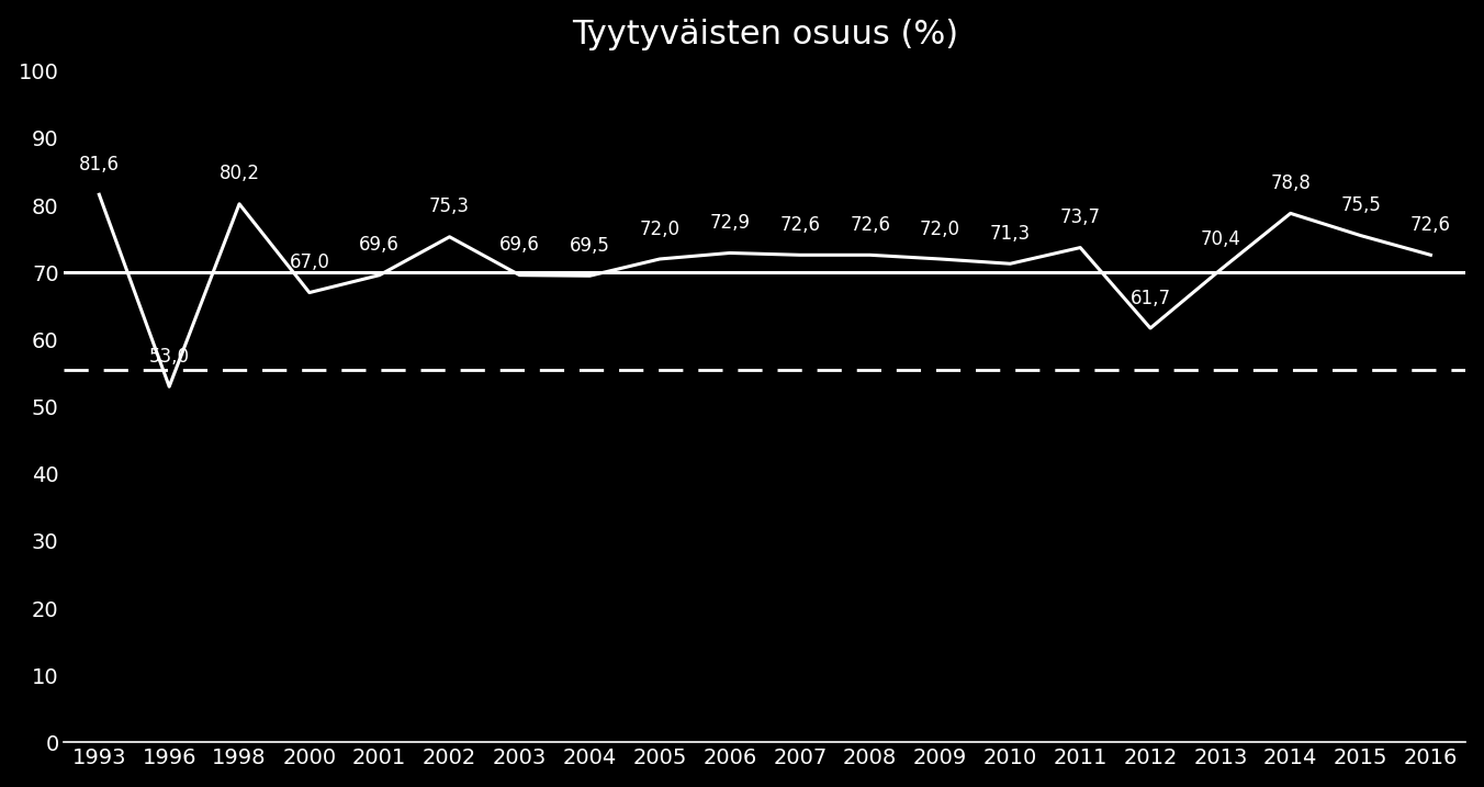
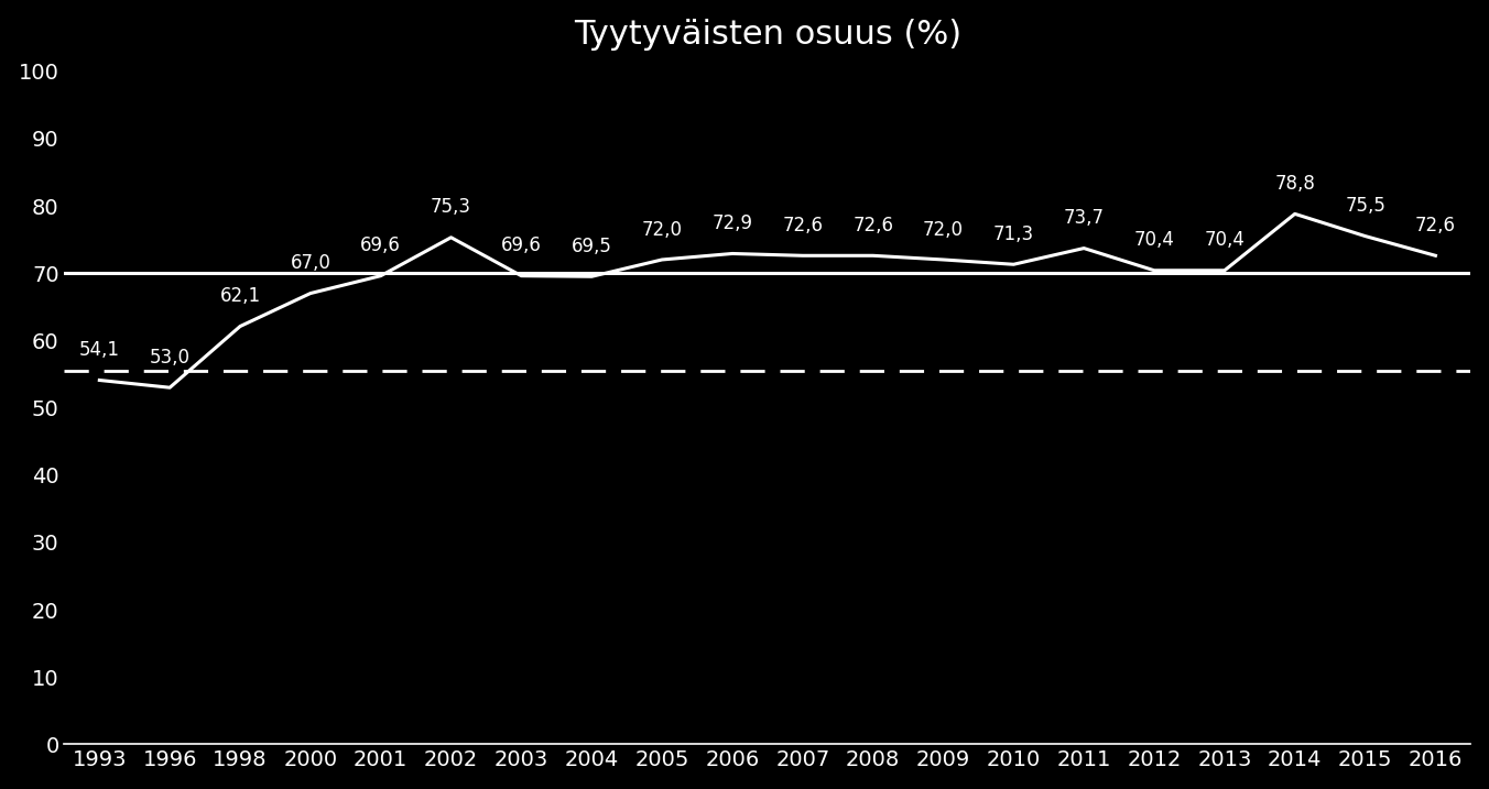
1993: 81,6 -> 54,1
1998: 80,2 -> 62,1
2012: 61,7 -> 70,4
